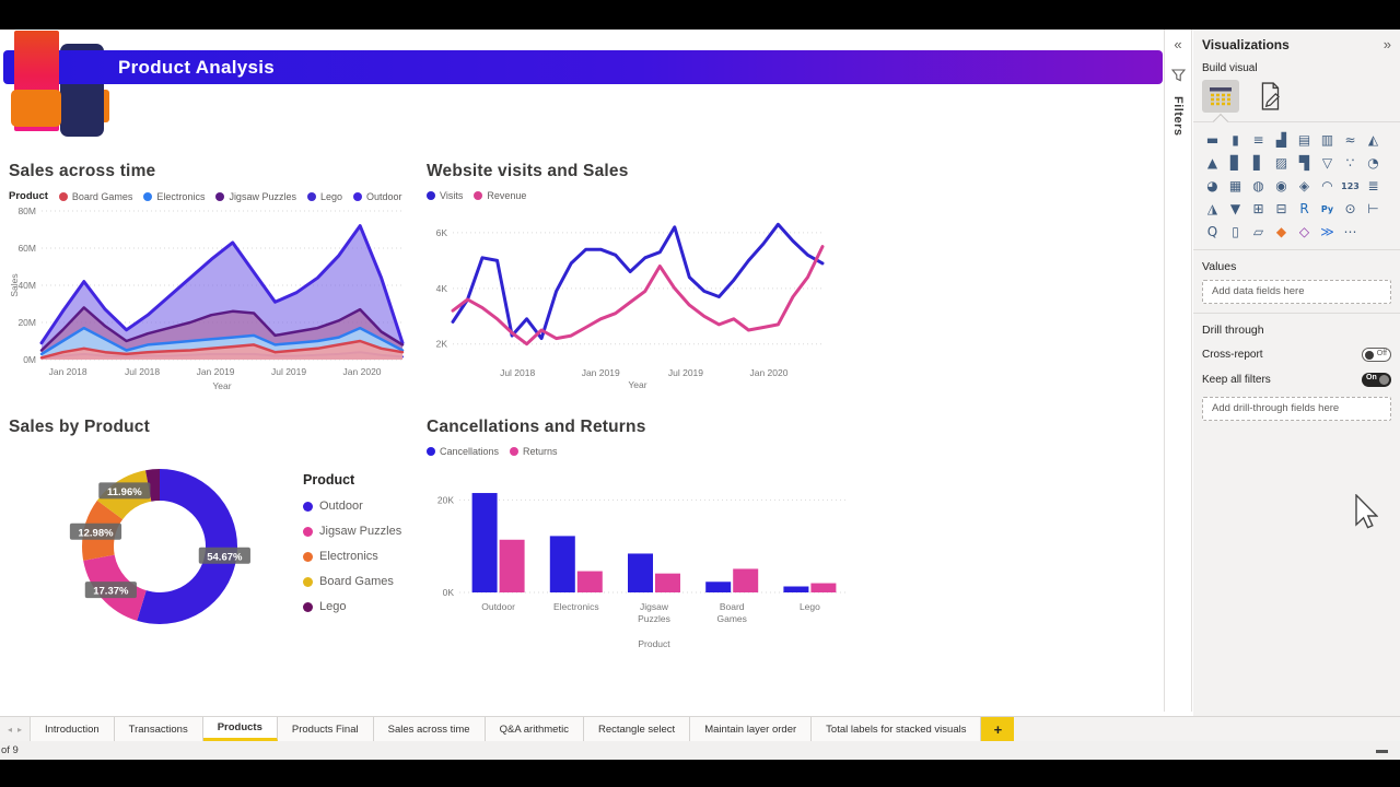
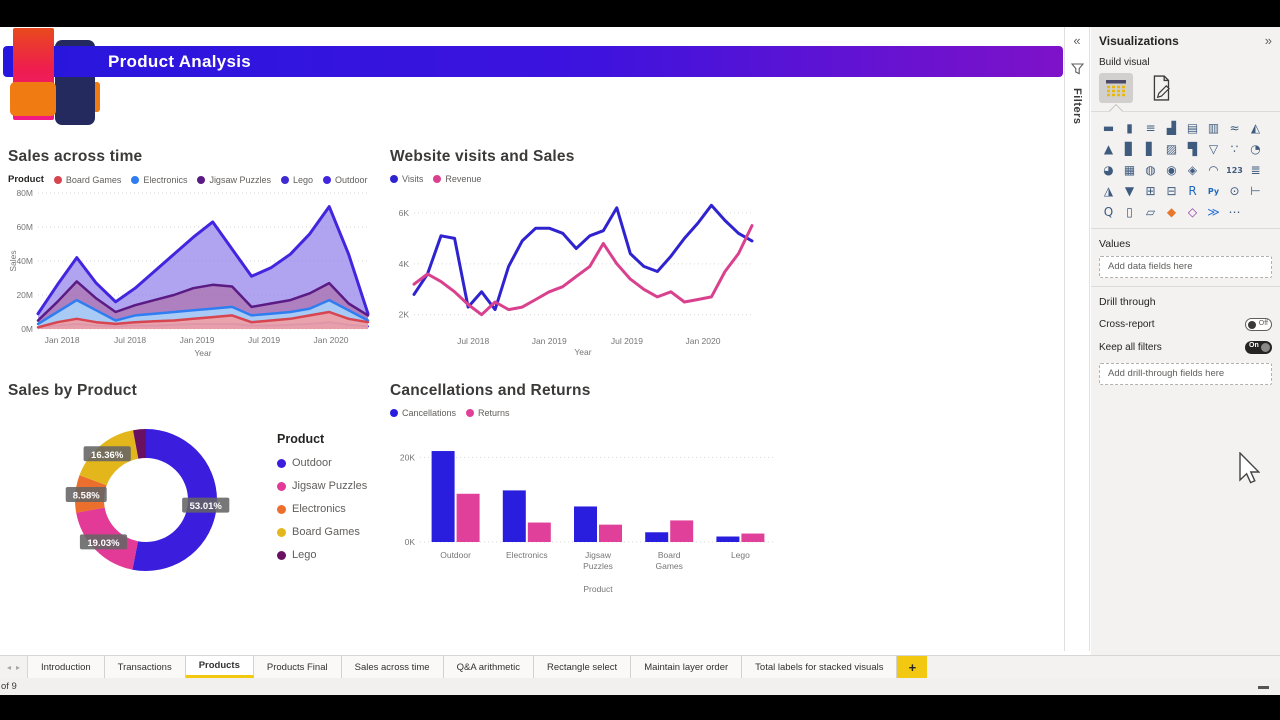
Sales by Product/Outdoor: 54.67% -> 53.01%
Sales by Product/Jigsaw Puzzles: 17.37% -> 19.03%
Sales by Product/Electronics: 12.98% -> 8.58%
Sales by Product/Board Games: 11.96% -> 16.36%
